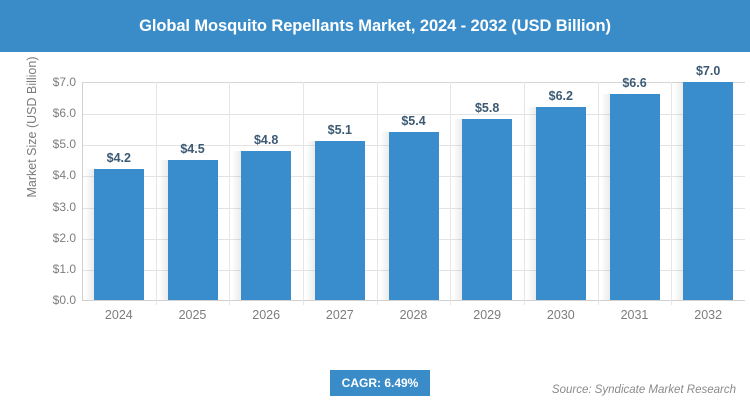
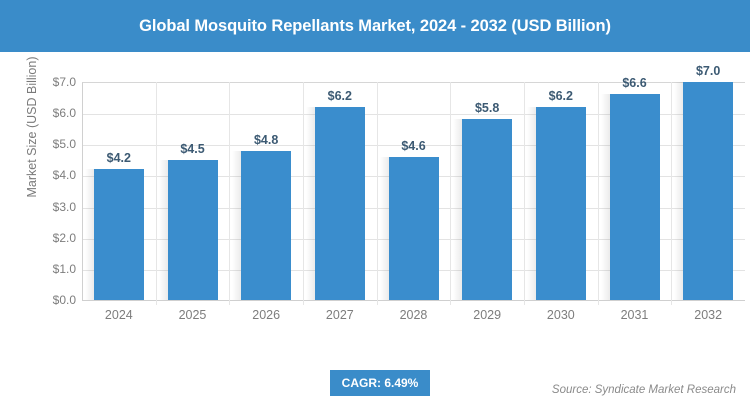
2027: $5.1 -> $6.2
2028: $5.4 -> $4.6
